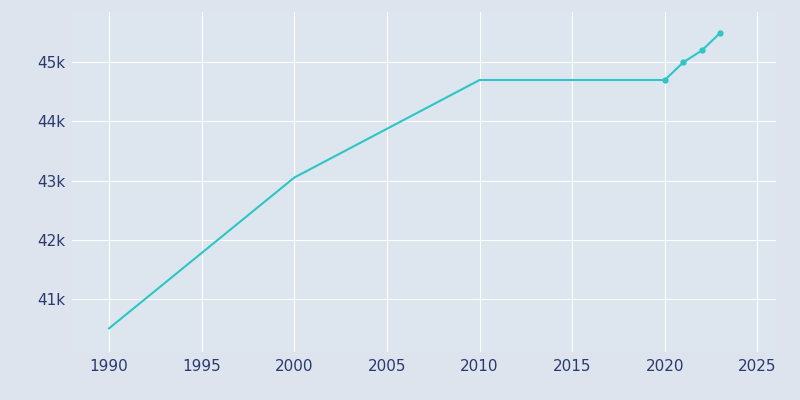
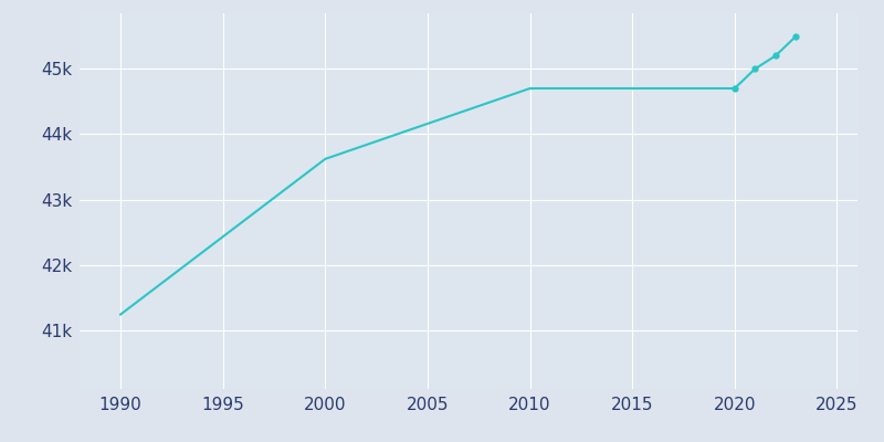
1990: 40.50k -> 41.24k
2000: 43.05k -> 43.62k
